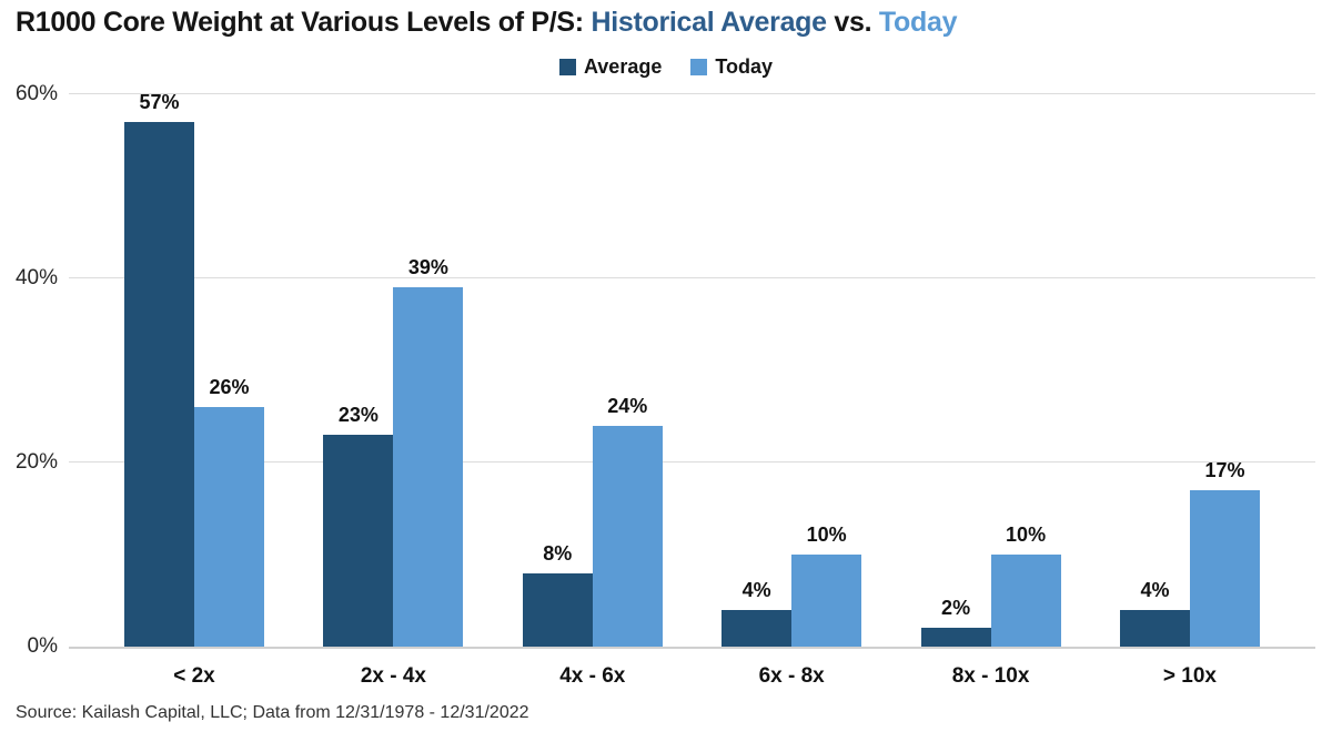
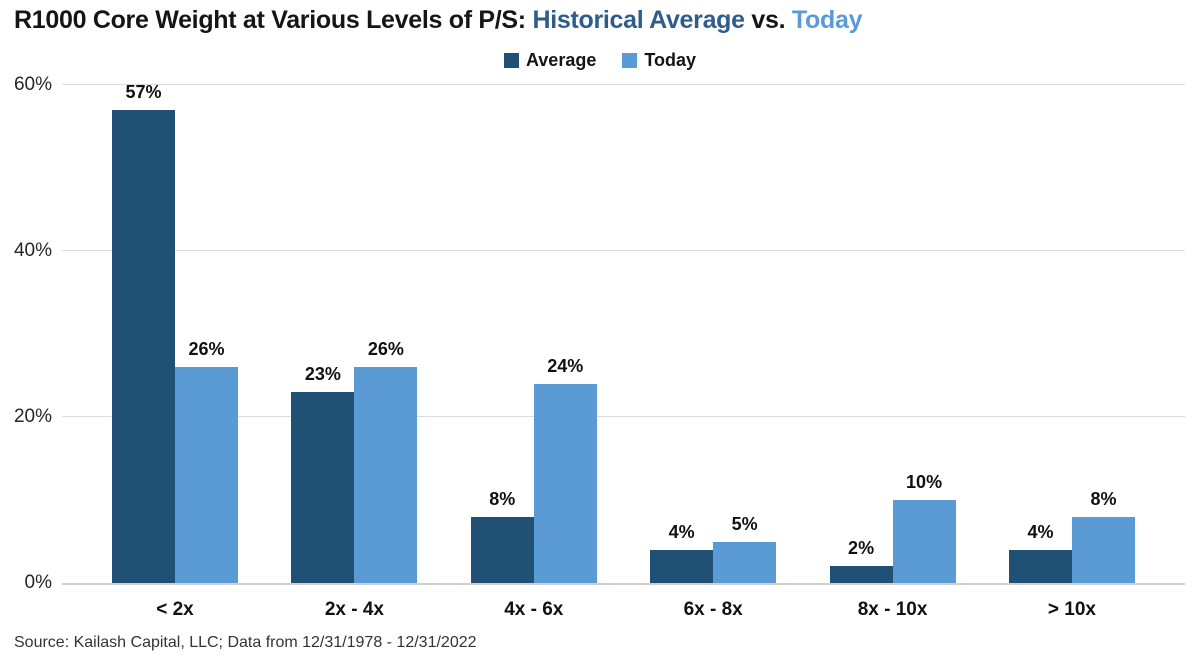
Today/2x - 4x: 39% -> 26%
Today/6x - 8x: 10% -> 5%
Today/> 10x: 17% -> 8%
